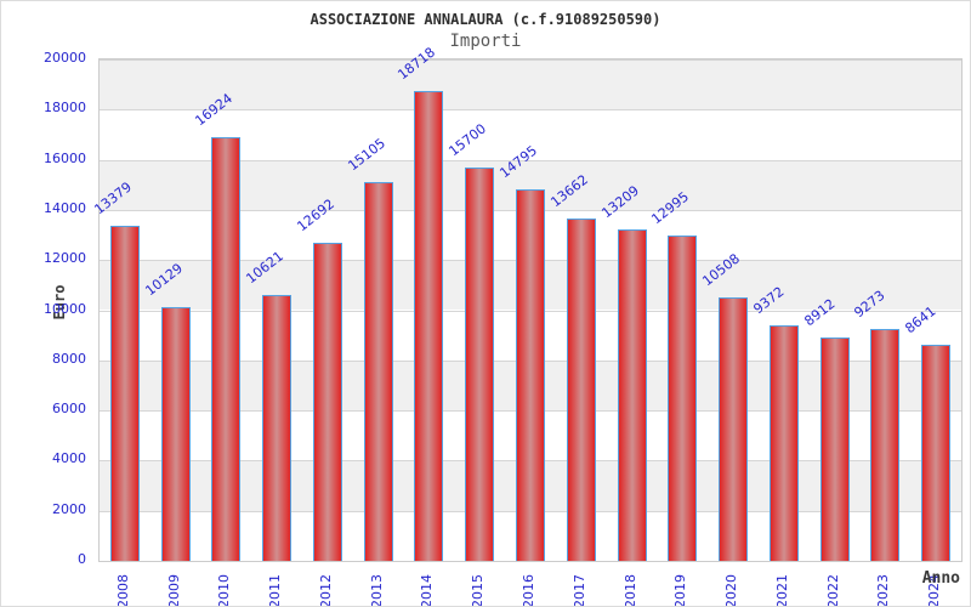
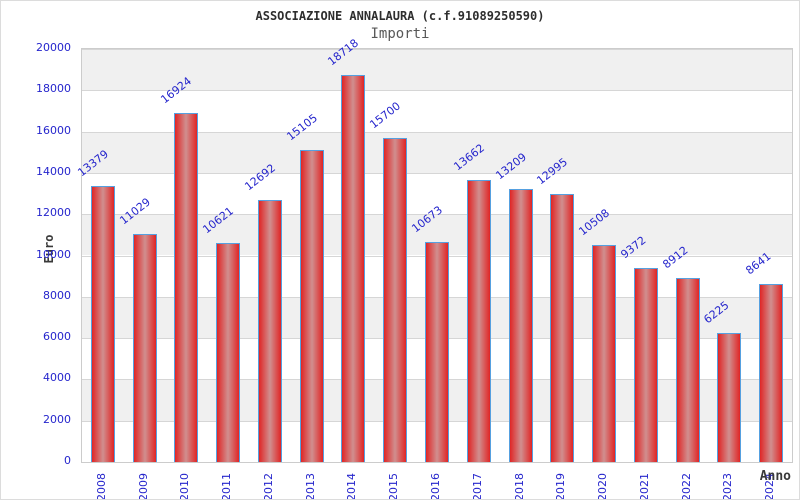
2009: 10129 -> 11029
2016: 14795 -> 10673
2023: 9273 -> 6225
